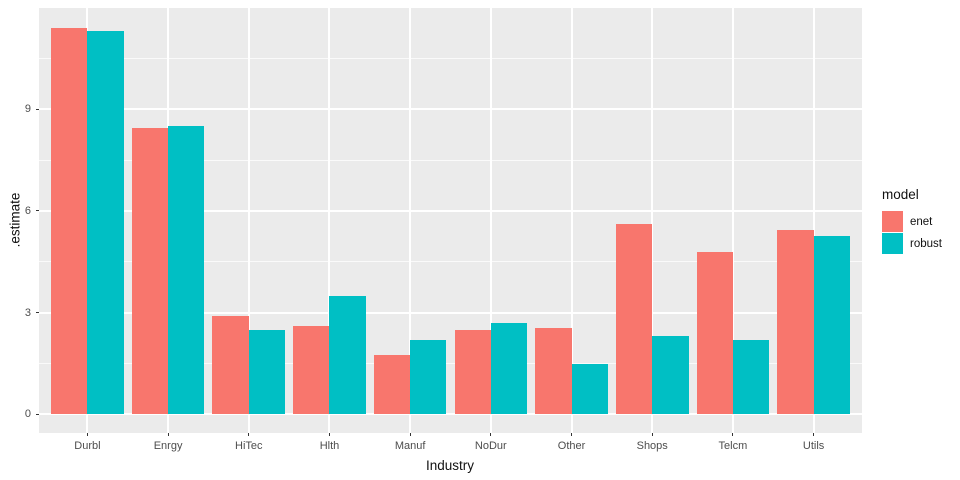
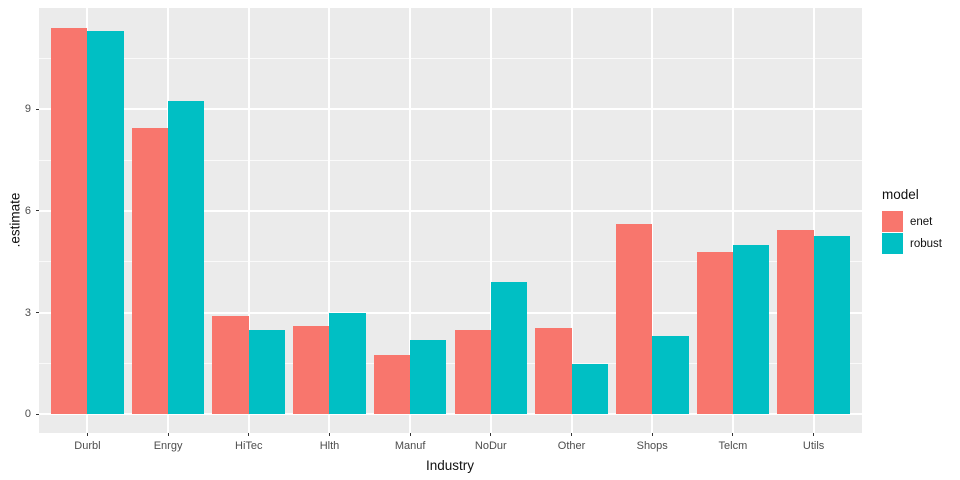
robust/Enrgy: 8.5 -> 9.2
robust/Hlth: 3.5 -> 3.0
robust/NoDur: 2.7 -> 3.9
robust/Telcm: 2.2 -> 5.0
